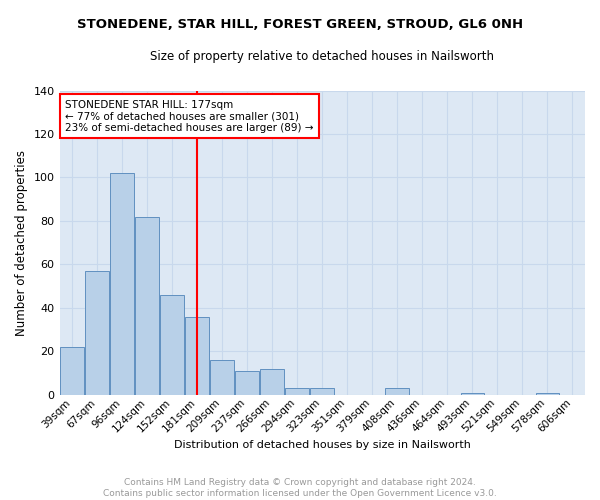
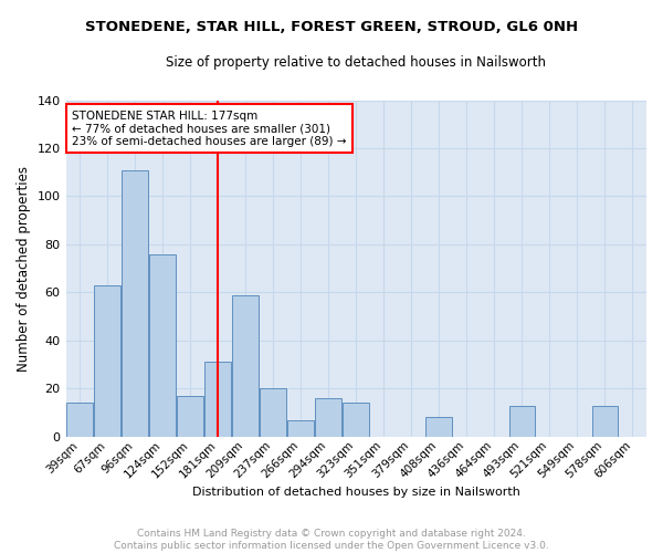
39sqm: 22 -> 14
67sqm: 57 -> 63
96sqm: 102 -> 111
124sqm: 82 -> 76
152sqm: 46 -> 17
181sqm: 36 -> 31
209sqm: 16 -> 59
237sqm: 11 -> 20
266sqm: 12 -> 7
294sqm: 3 -> 16
323sqm: 3 -> 14
408sqm: 3 -> 8
493sqm: 1 -> 13
578sqm: 1 -> 13
